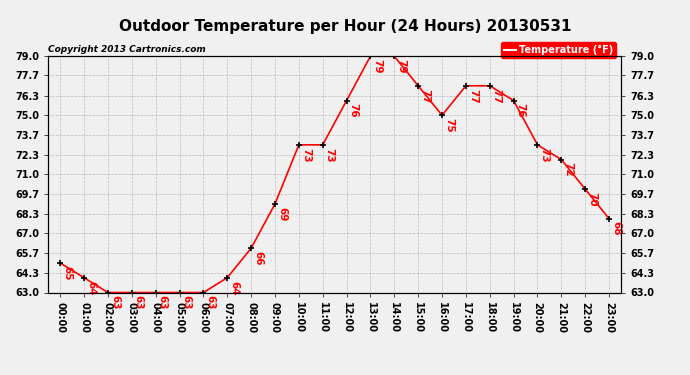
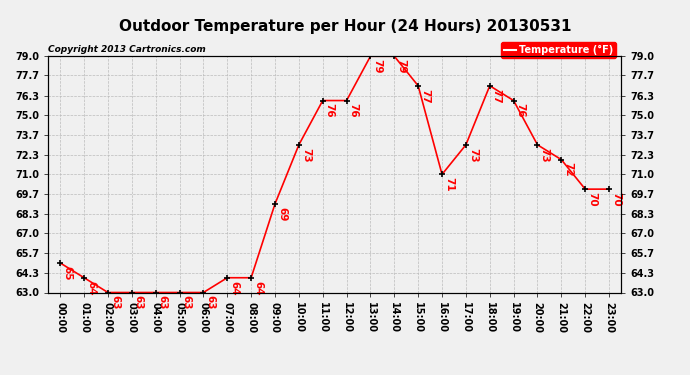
08:00: 66 -> 64
11:00: 73 -> 76
16:00: 75 -> 71
17:00: 77 -> 73
23:00: 68 -> 70
